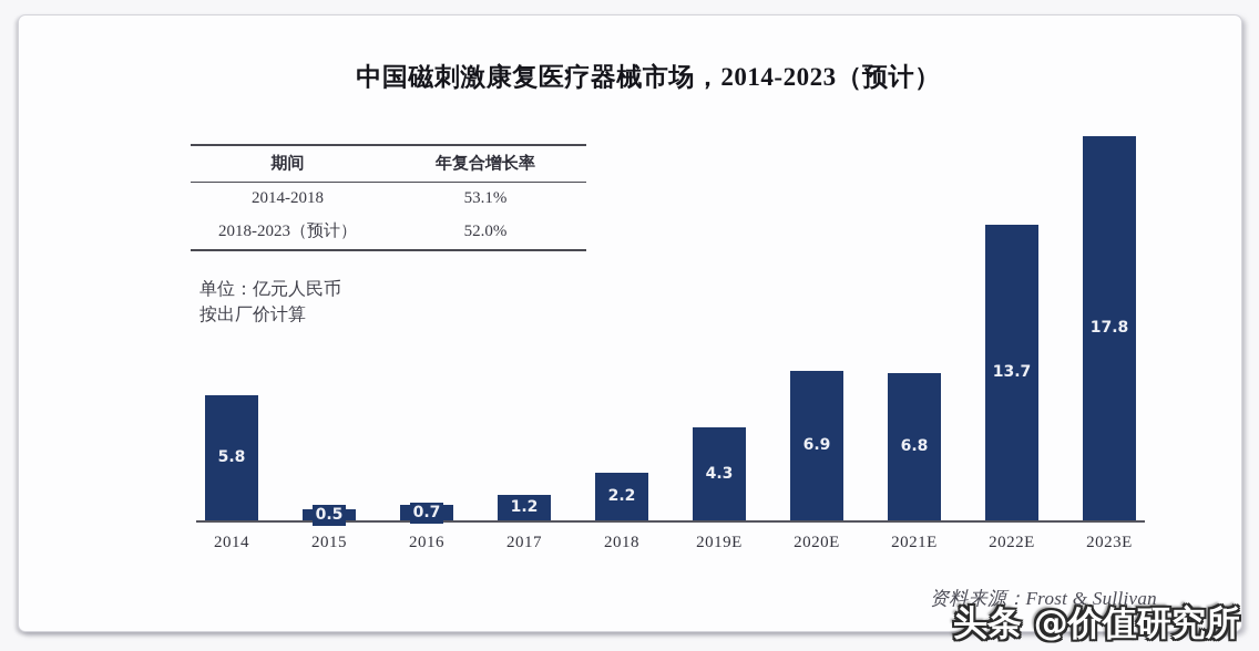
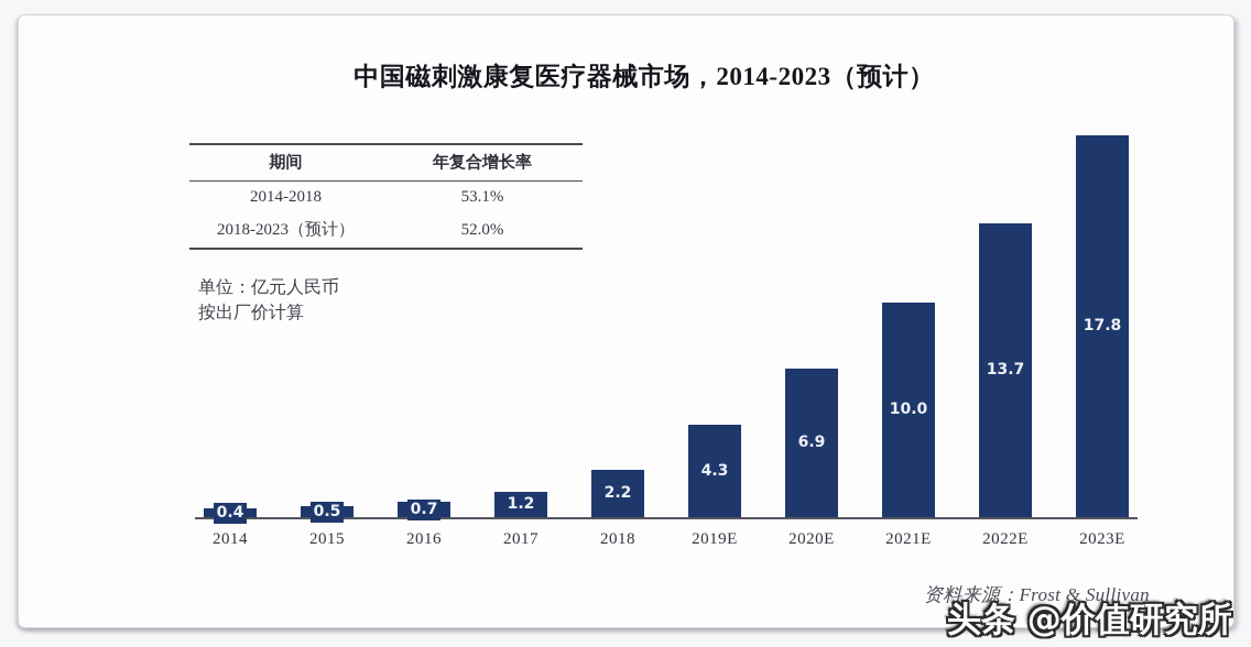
2014: 5.8 -> 0.4
2021E: 6.8 -> 10.0
